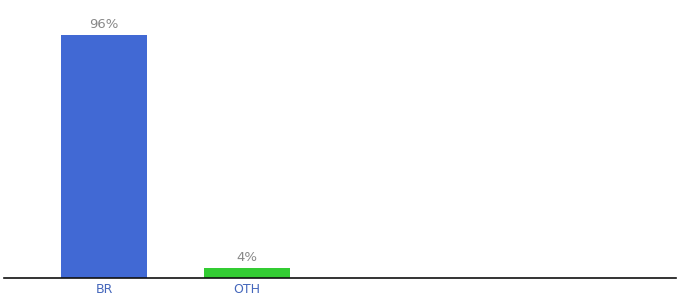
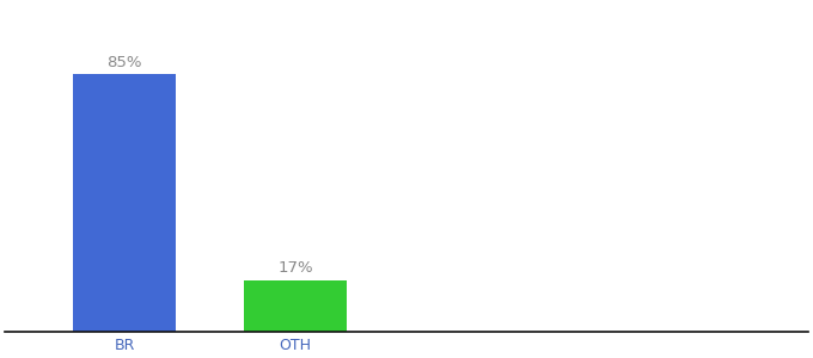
BR: 96% -> 85%
OTH: 4% -> 17%
